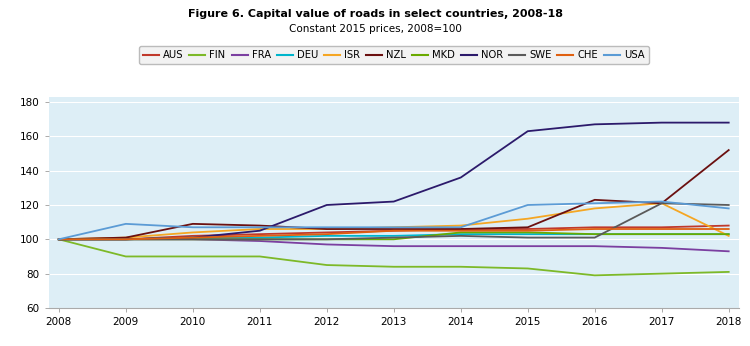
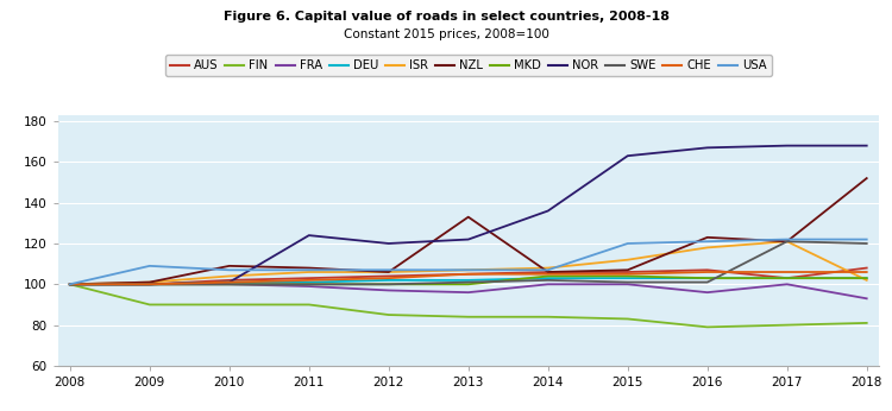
NOR/2011: 105 -> 124
NZL/2013: 106 -> 133
FRA/2014: 96 -> 100
FRA/2015: 96 -> 100
AUS/2017: 107 -> 103
FRA/2017: 95 -> 100
USA/2018: 118 -> 122
